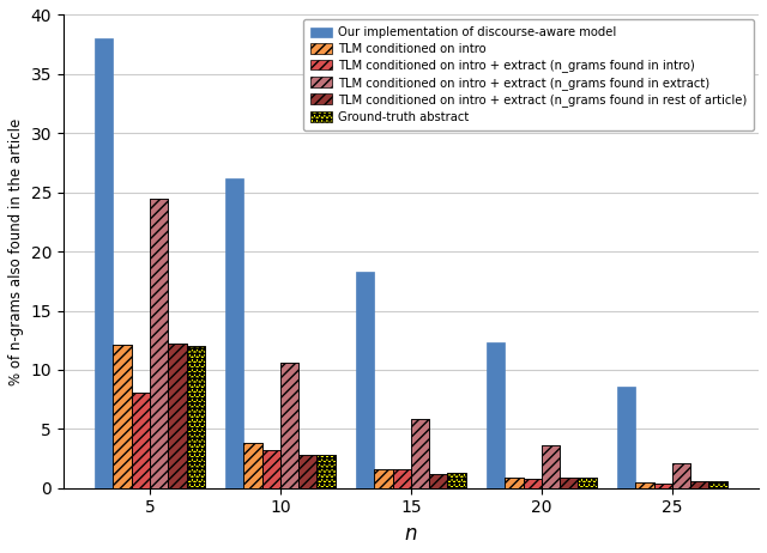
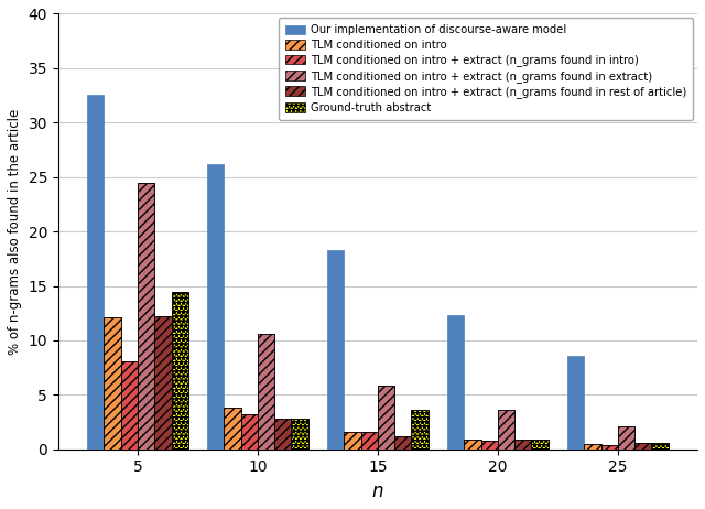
Our implementation of discourse-aware model/5: 38.0 -> 32.6
Ground-truth abstract/5: 12.0 -> 14.4
Ground-truth abstract/15: 1.3 -> 3.6
